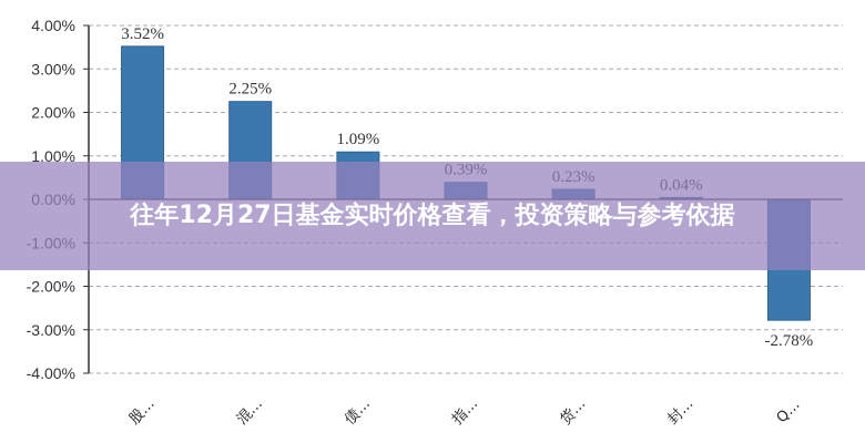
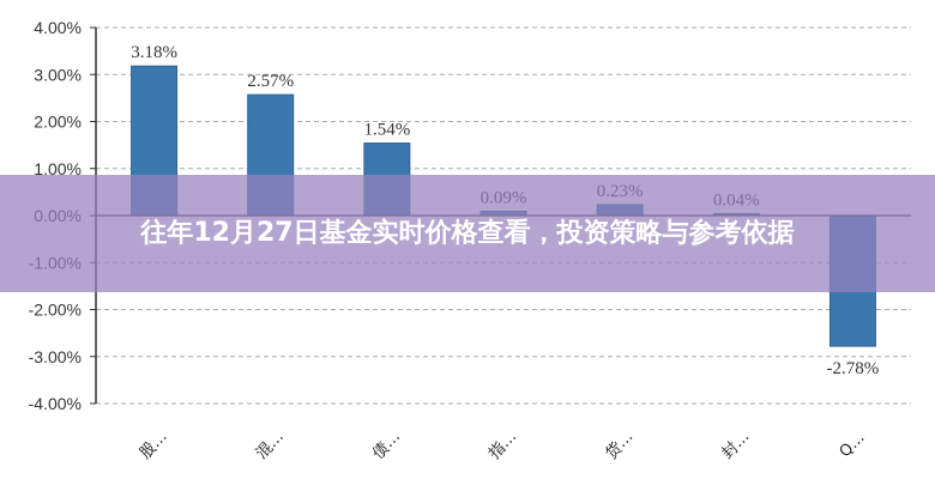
股…: 3.52% -> 3.18%
混…: 2.25% -> 2.57%
债…: 1.09% -> 1.54%
指…: 0.39% -> 0.09%
